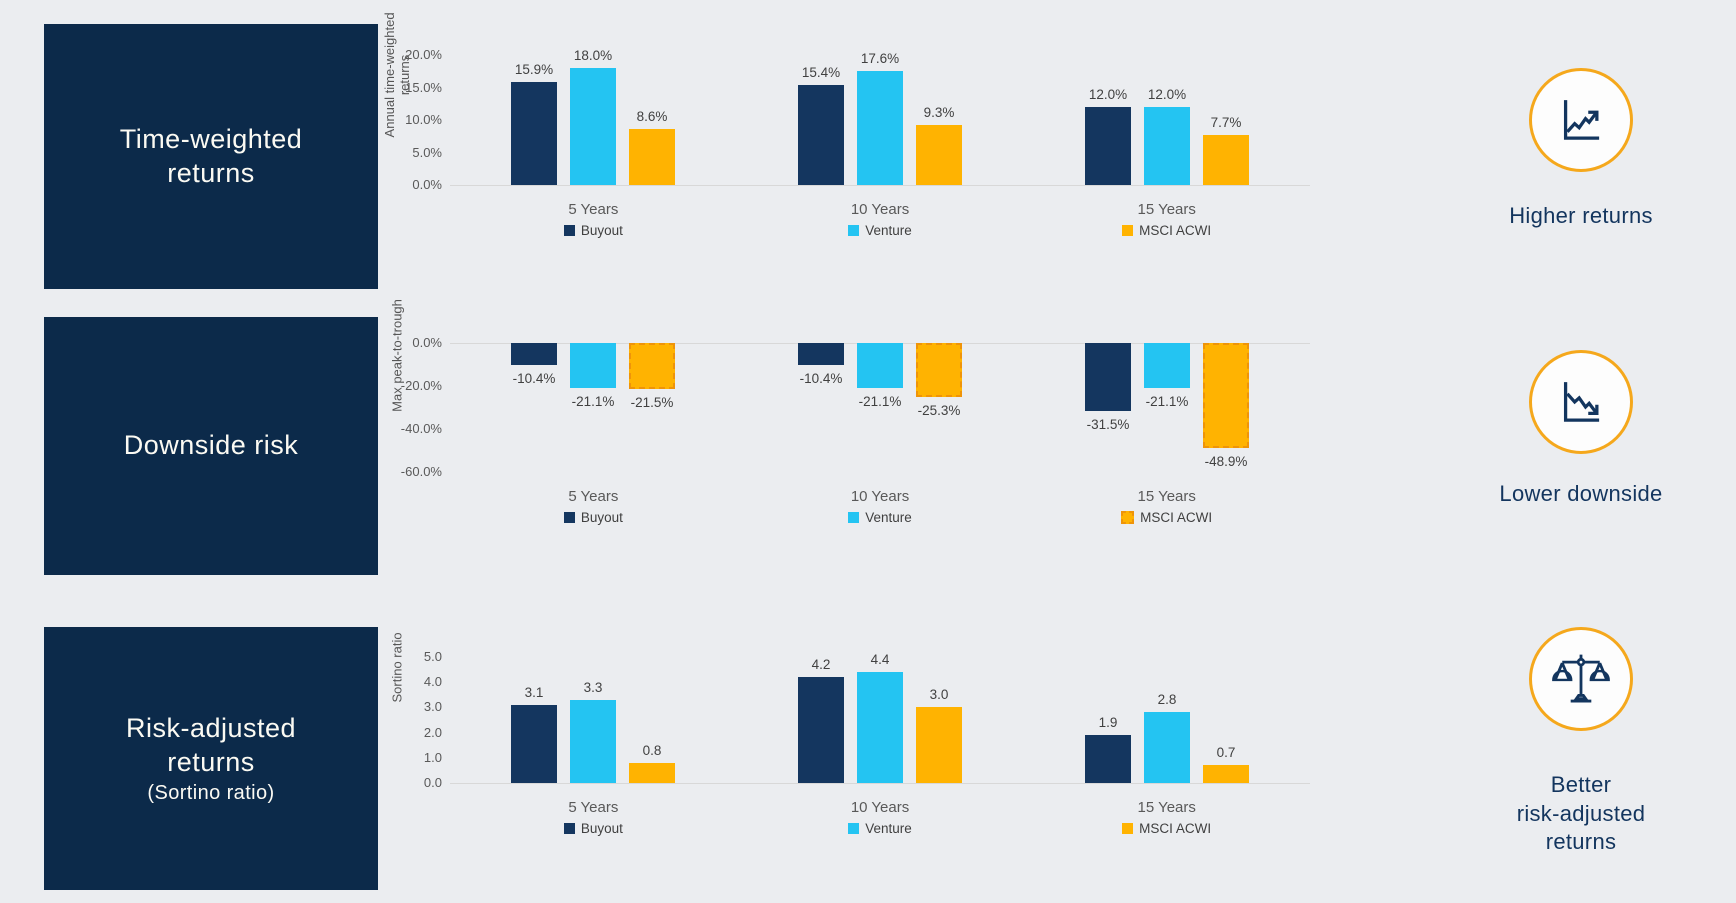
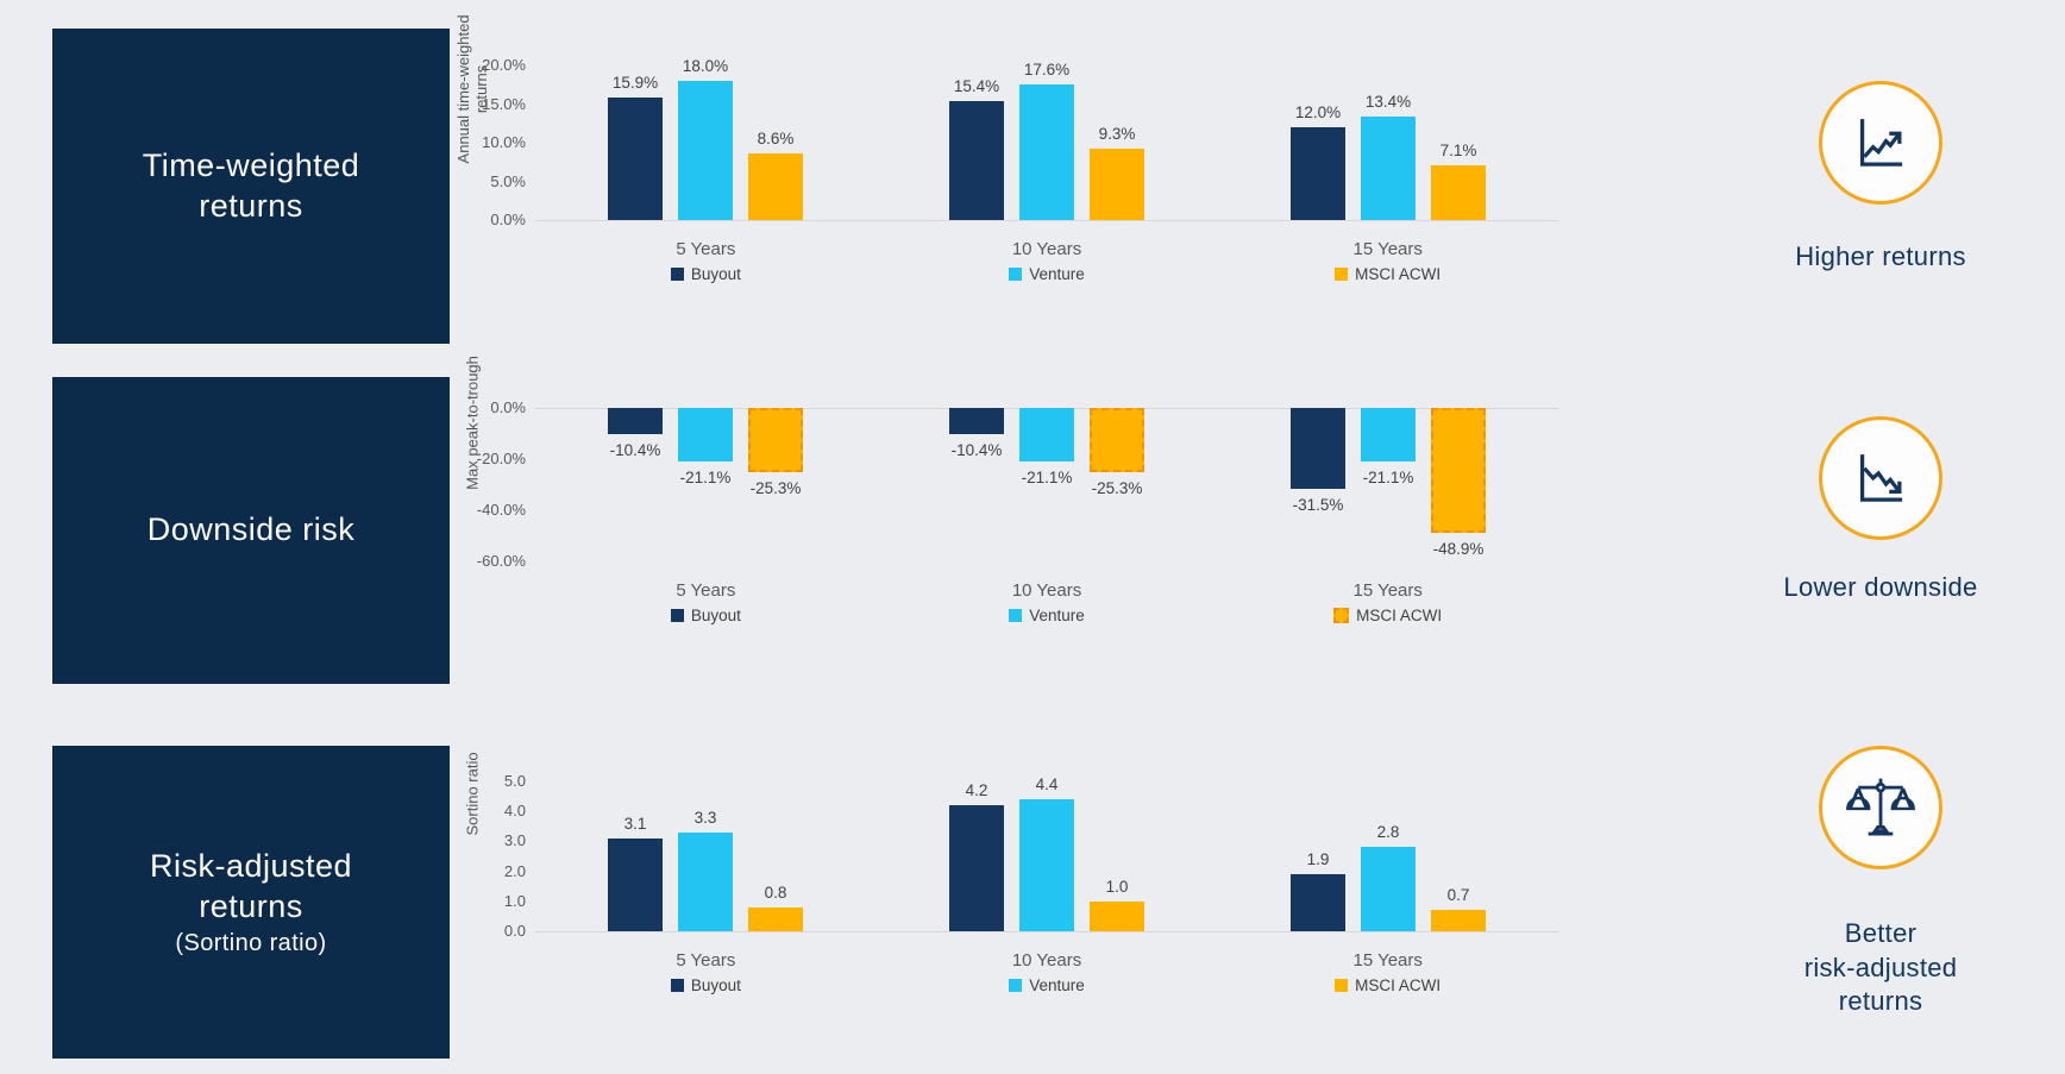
Time-weighted returns/Venture/15 Years: 12.0% -> 13.4%
Time-weighted returns/MSCI ACWI/15 Years: 7.7% -> 7.1%
Downside risk/MSCI ACWI/5 Years: -21.5% -> -25.3%
Risk-adjusted returns (Sortino ratio)/MSCI ACWI/10 Years: 3.0 -> 1.0
